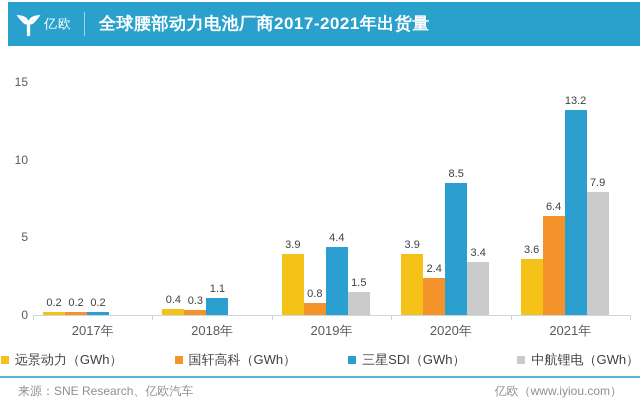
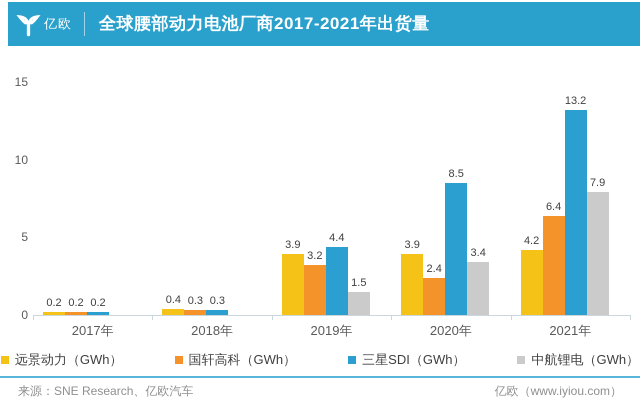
三星SDI（GWh）/2018年: 1.1 -> 0.3
国轩高科（GWh）/2019年: 0.8 -> 3.2
远景动力（GWh）/2021年: 3.6 -> 4.2
